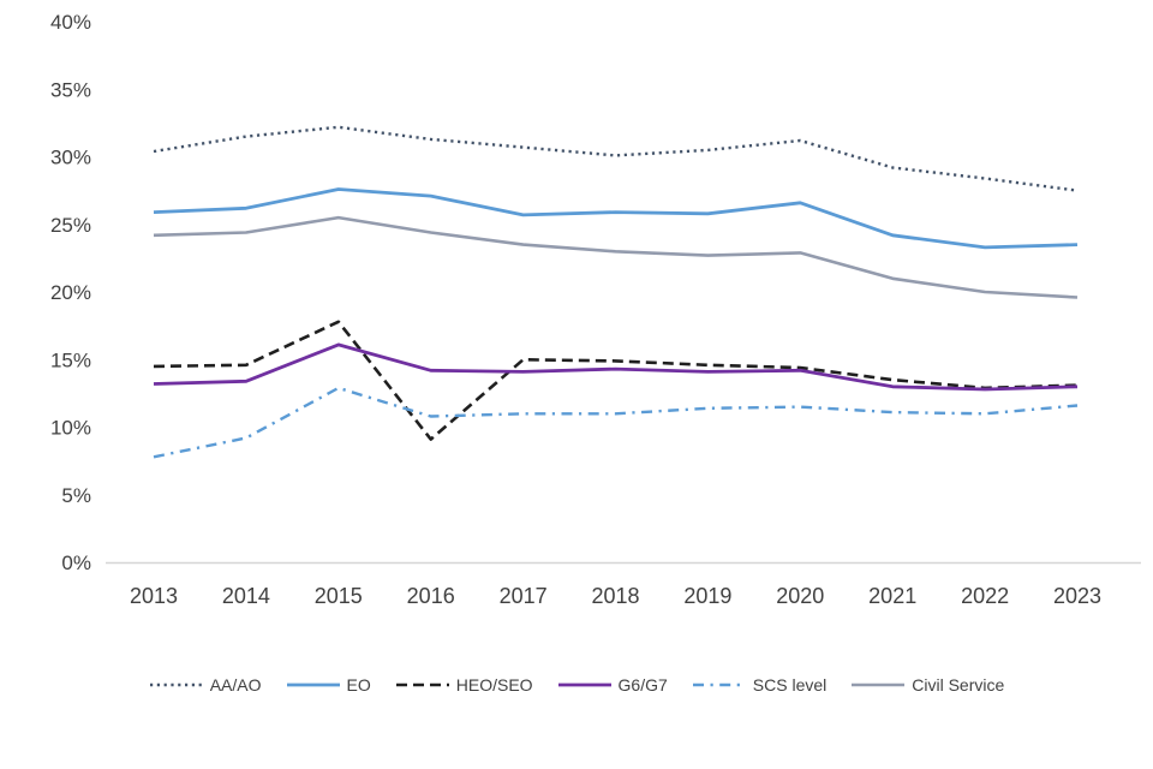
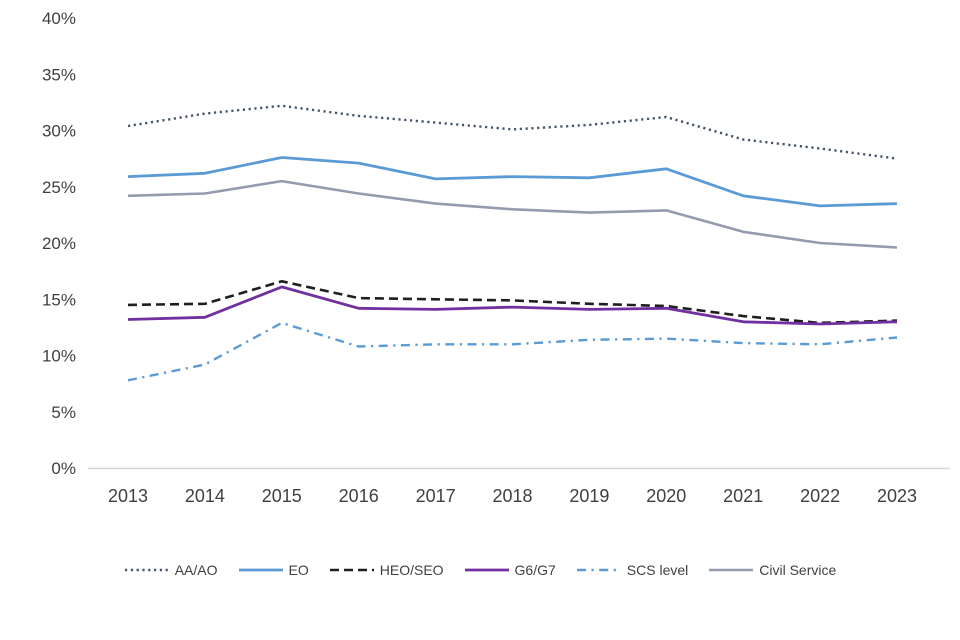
HEO/SEO/2015: 17.8% -> 16.6%
HEO/SEO/2016: 9.1% -> 15.1%
